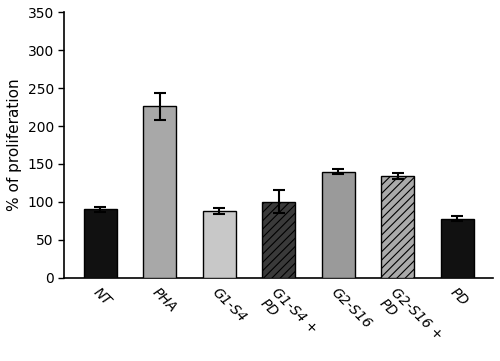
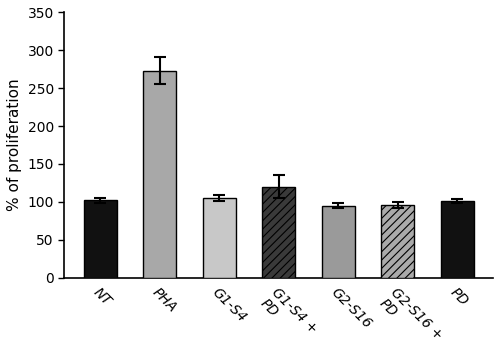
NT: 90 -> 102
PHA: 226 -> 273
G1-S4: 88 -> 105
G1-S4 + PD: 100 -> 120
G2-S16: 140 -> 95
G2-S16 + PD: 134 -> 96
PD: 78 -> 101
